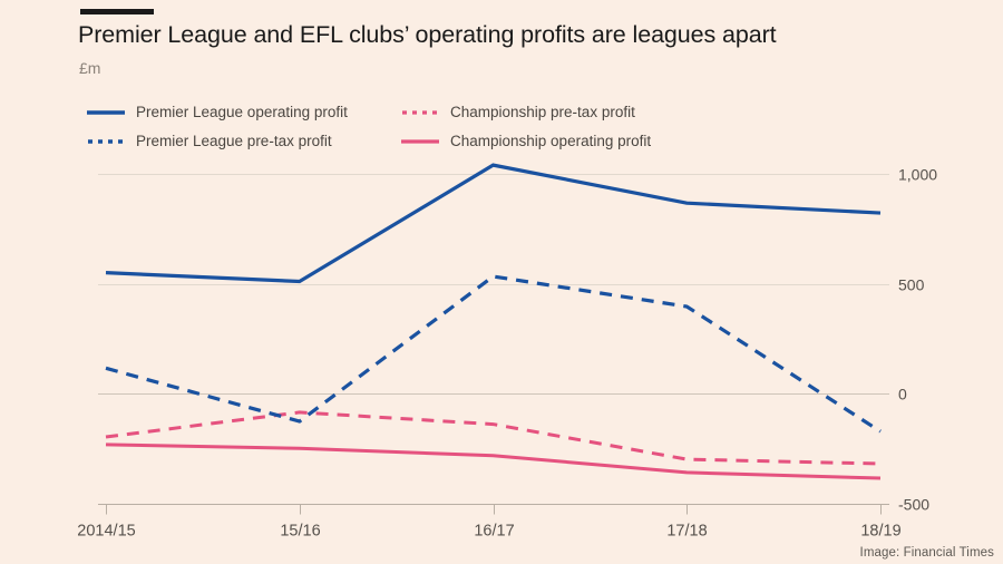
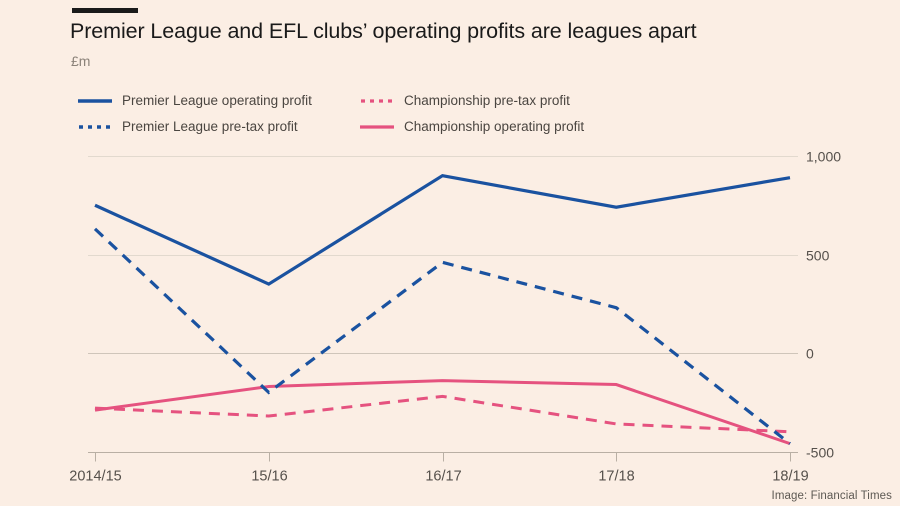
Premier League operating profit/2014/15: 550 -> 750
Premier League pre-tax profit/2014/15: 120 -> 630
Championship pre-tax profit/2014/15: -200 -> -280
Championship operating profit/2014/15: -230 -> -290
Premier League operating profit/15/16: 510 -> 350
Premier League pre-tax profit/15/16: -130 -> -200
Championship pre-tax profit/15/16: -90 -> -320
Championship operating profit/15/16: -250 -> -170
Premier League operating profit/16/17: 1040 -> 900
Premier League pre-tax profit/16/17: 530 -> 460
Championship pre-tax profit/16/17: -140 -> -220
Championship operating profit/16/17: -280 -> -140
Premier League operating profit/17/18: 870 -> 740
Premier League pre-tax profit/17/18: 400 -> 230
Championship pre-tax profit/17/18: -300 -> -360
Championship operating profit/17/18: -360 -> -160
Premier League operating profit/18/19: 820 -> 890
Premier League pre-tax profit/18/19: -170 -> -460
Championship pre-tax profit/18/19: -320 -> -400
Championship operating profit/18/19: -390 -> -460
